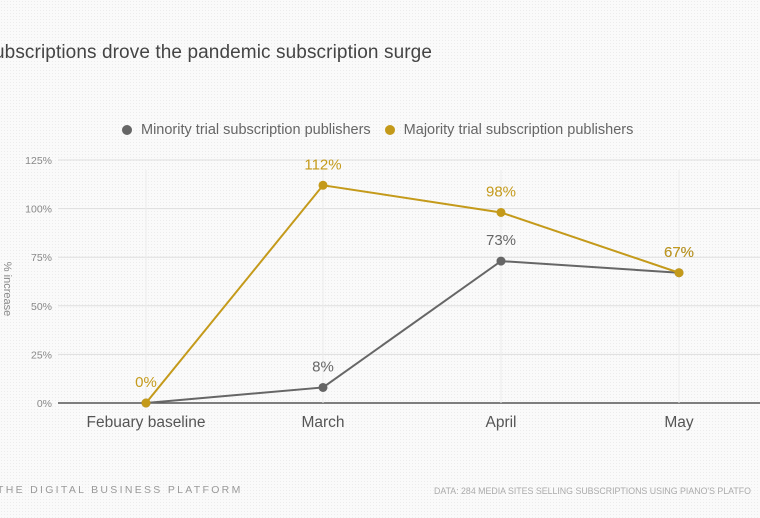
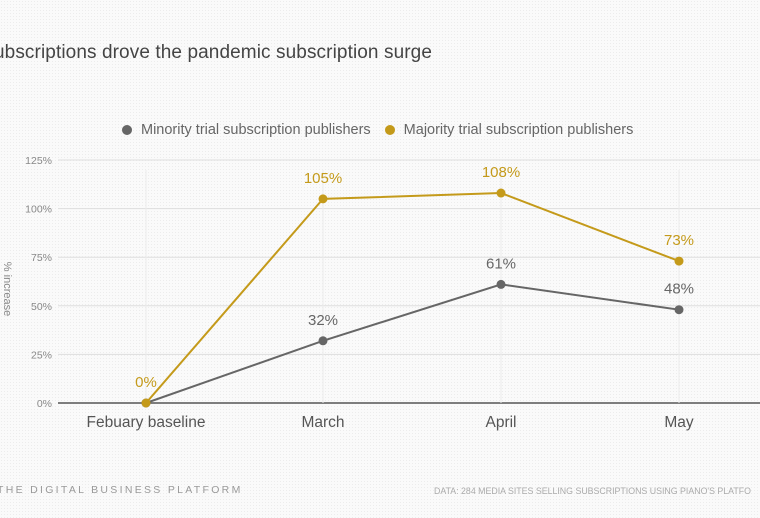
Minority trial subscription publishers/March: 8% -> 32%
Majority trial subscription publishers/March: 112% -> 105%
Minority trial subscription publishers/April: 73% -> 61%
Majority trial subscription publishers/April: 98% -> 108%
Minority trial subscription publishers/May: 67% -> 48%
Majority trial subscription publishers/May: 67% -> 73%
